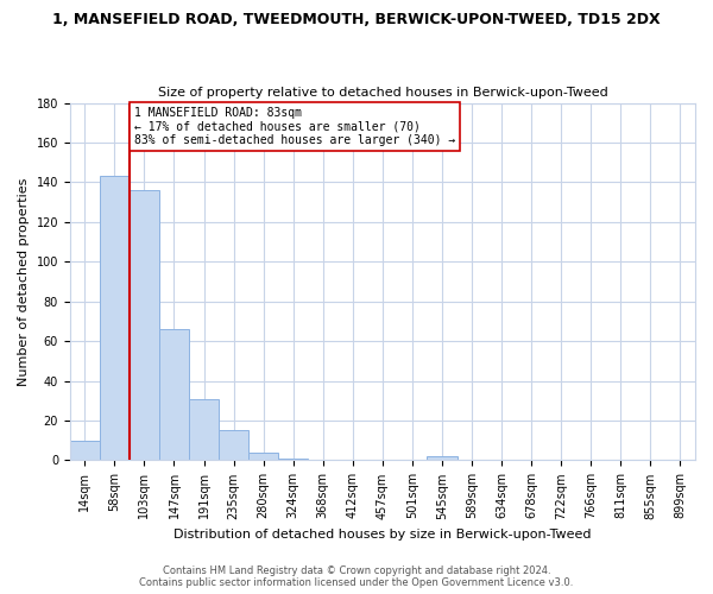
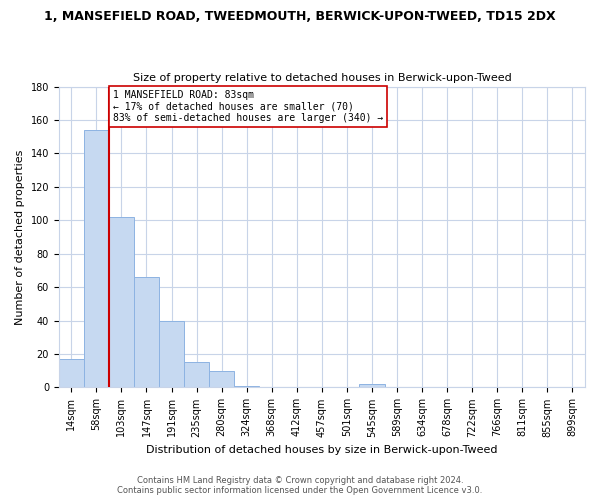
14sqm: 10 -> 17
58sqm: 143 -> 154
103sqm: 136 -> 102
191sqm: 31 -> 40
280sqm: 4 -> 10
